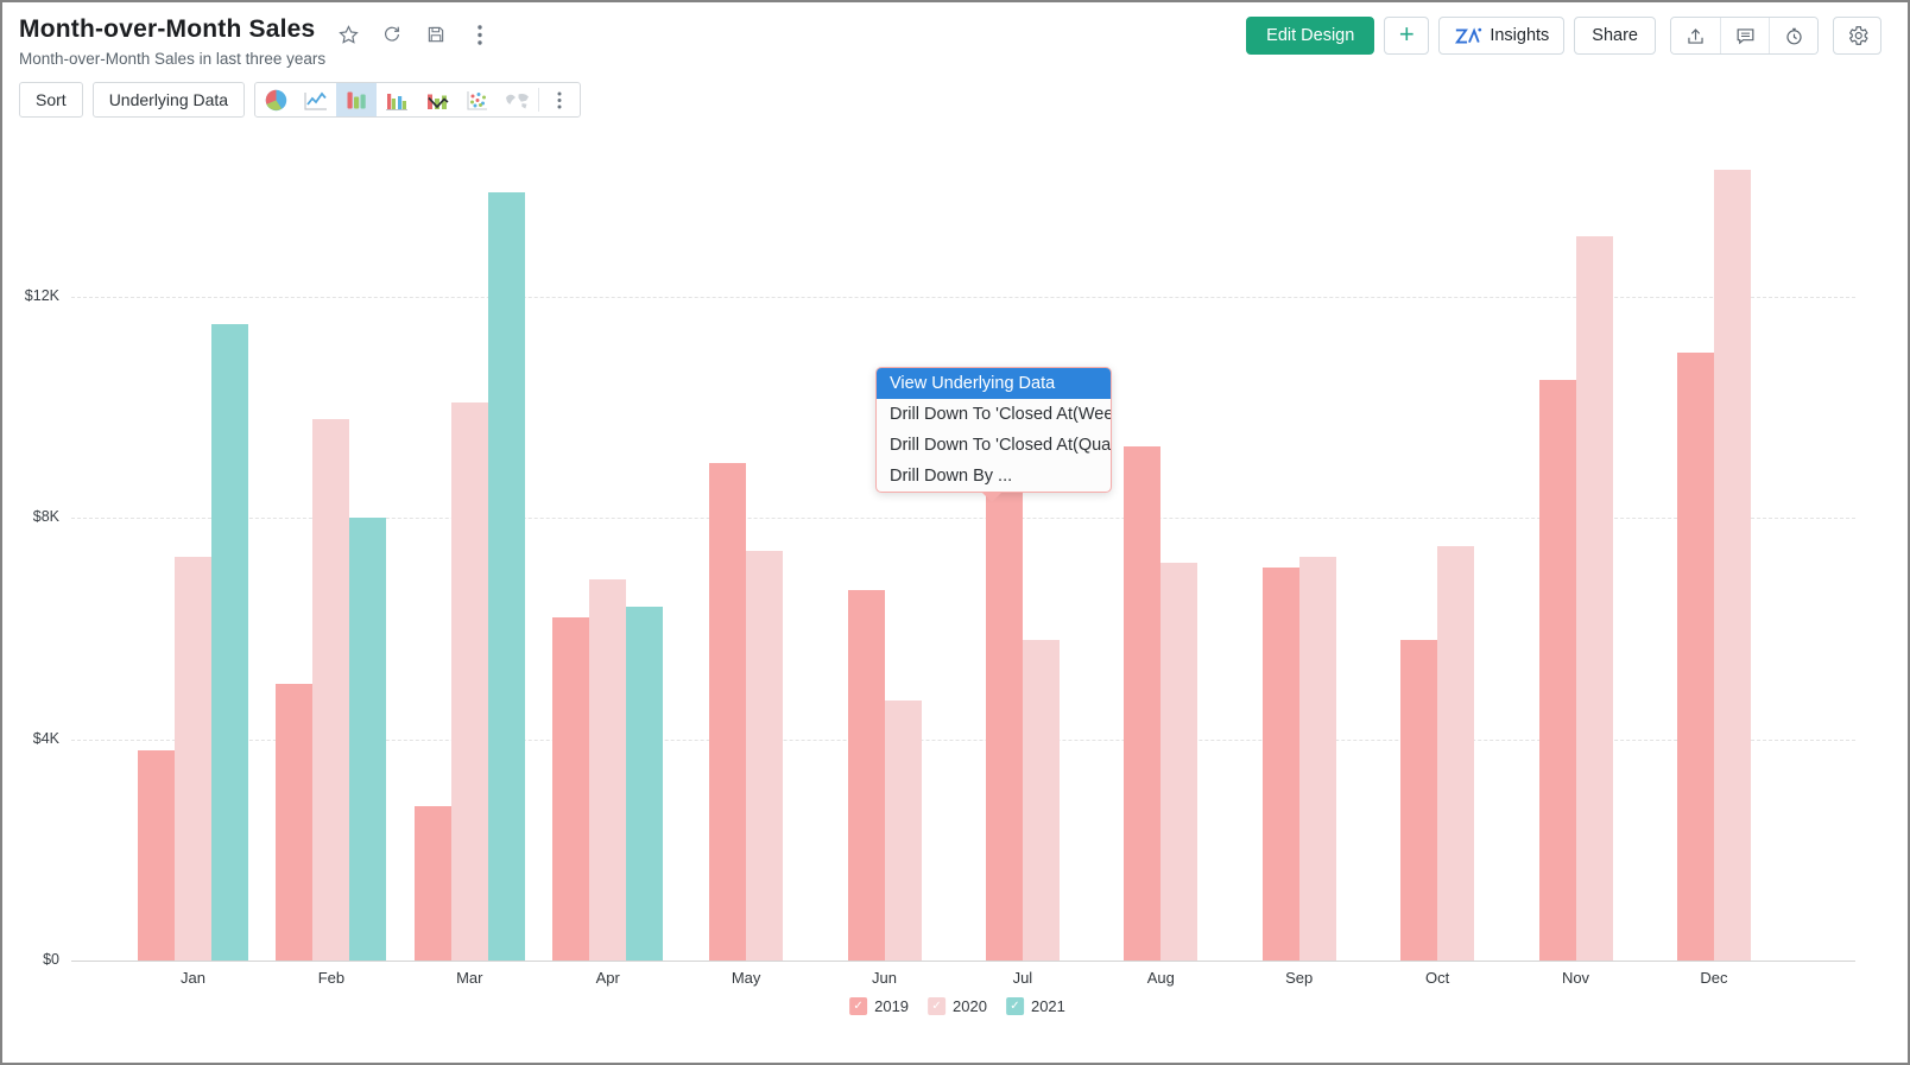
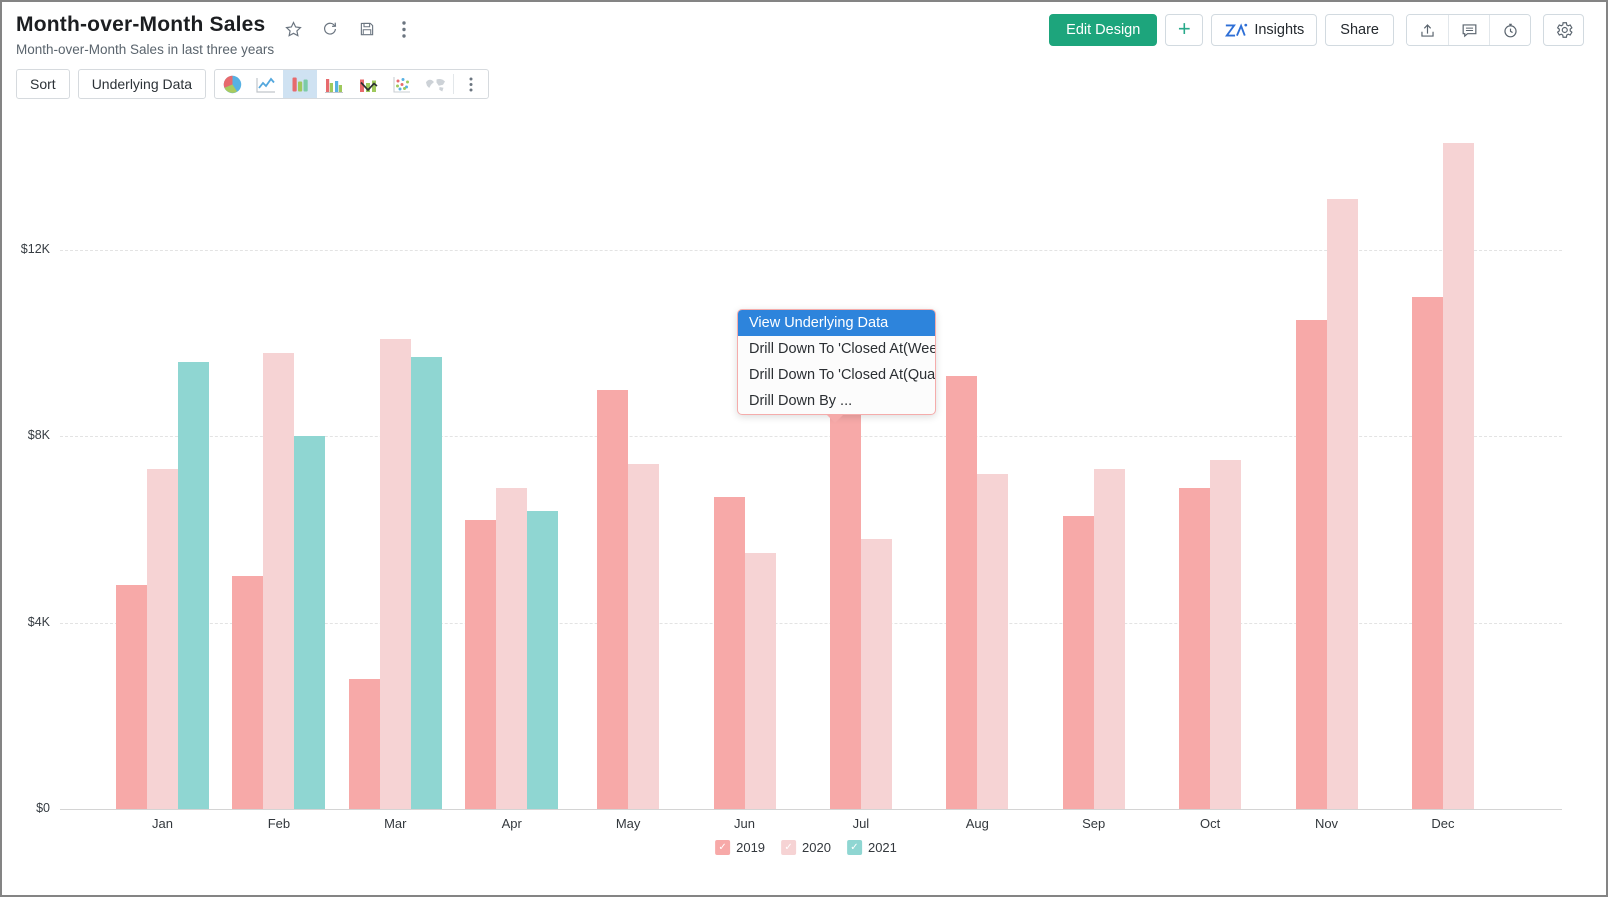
2019/Jan: $3.8K -> $4.8K
2021/Jan: $11.5K -> $9.6K
2021/Mar: $13.9K -> $9.7K
2020/Jun: $4.7K -> $5.5K
2019/Sep: $7.1K -> $6.3K
2019/Oct: $5.8K -> $6.9K
